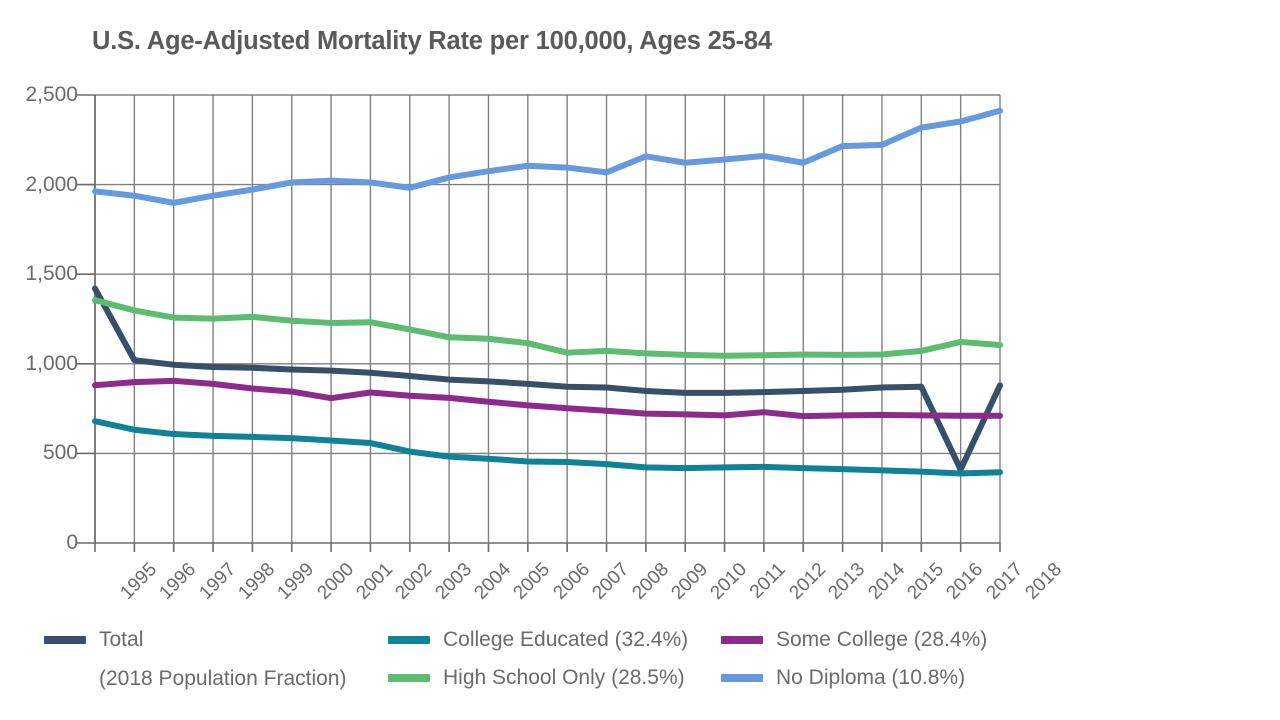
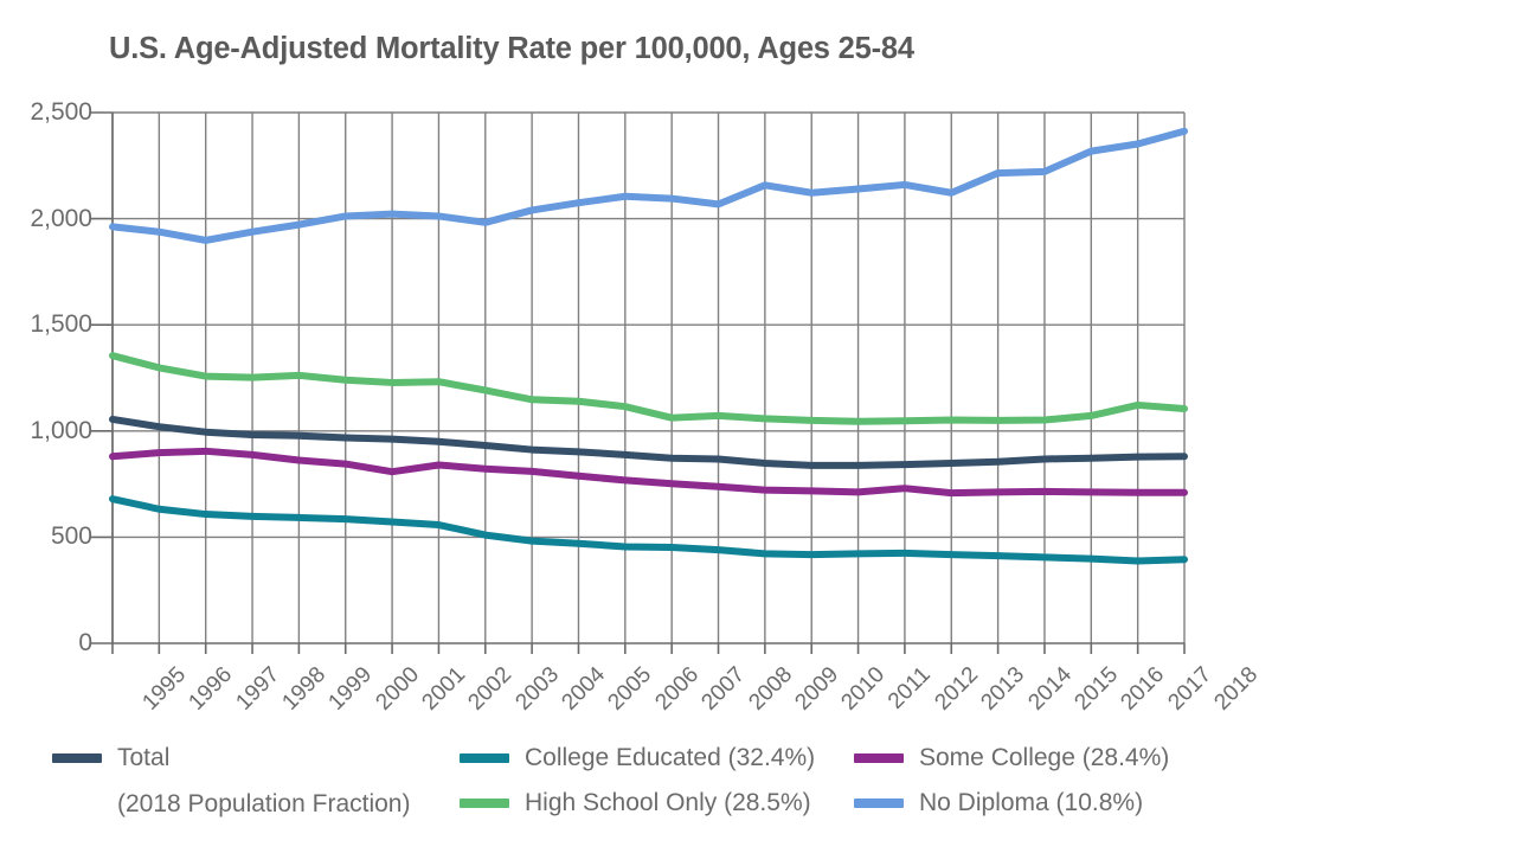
Total/1995: 1420 -> 1060
Total/2017: 410 -> 880
